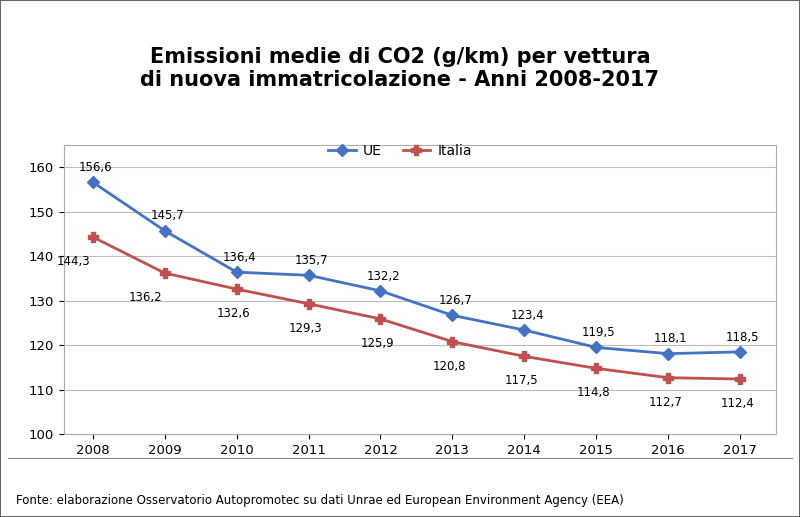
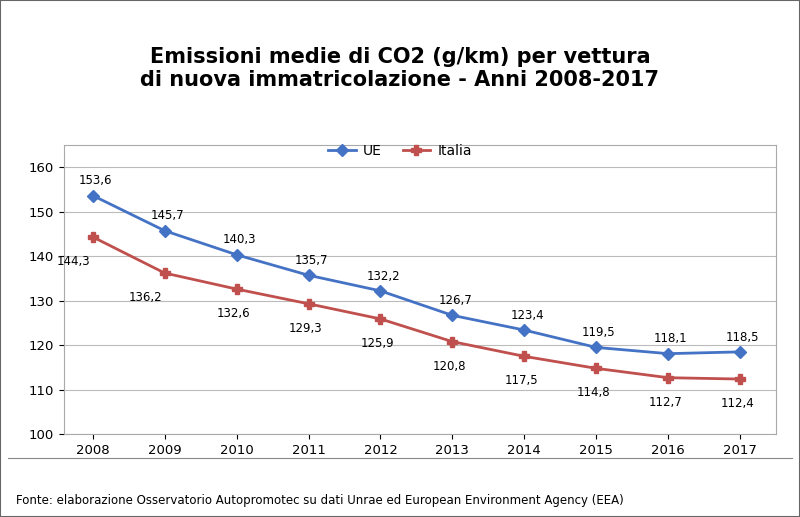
UE/2008: 156,6 -> 153,6
UE/2010: 136,4 -> 140,3
